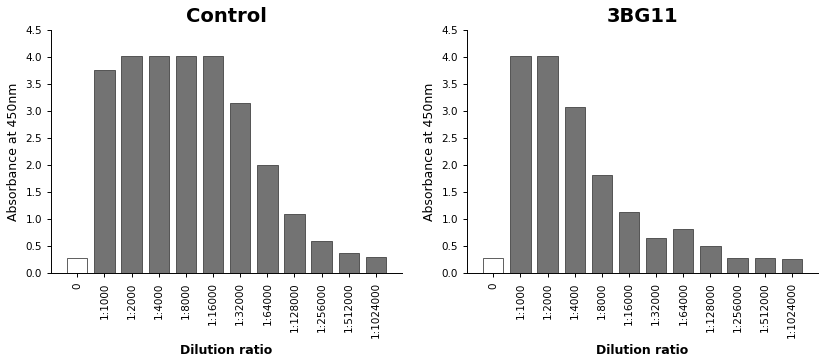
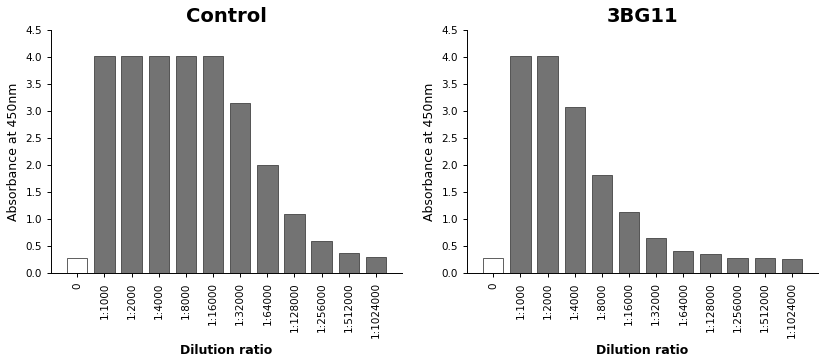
Control/1:1000: 3.76 -> 4.02
3BG11/1:64000: 0.82 -> 0.42
3BG11/1:128000: 0.50 -> 0.35
